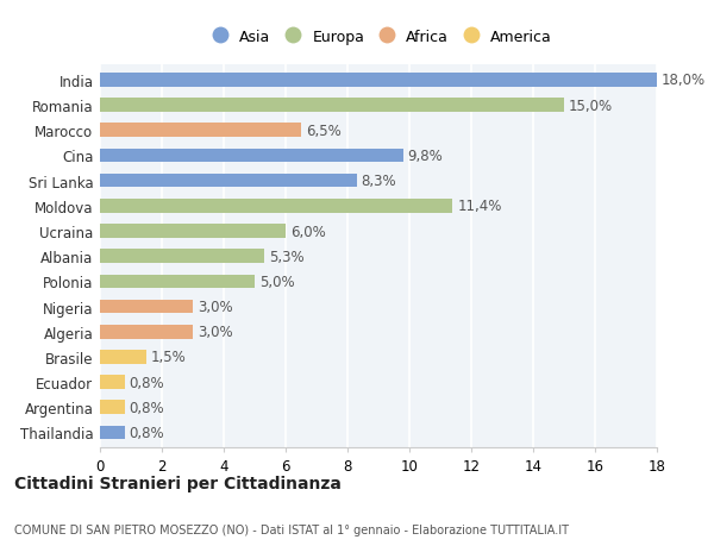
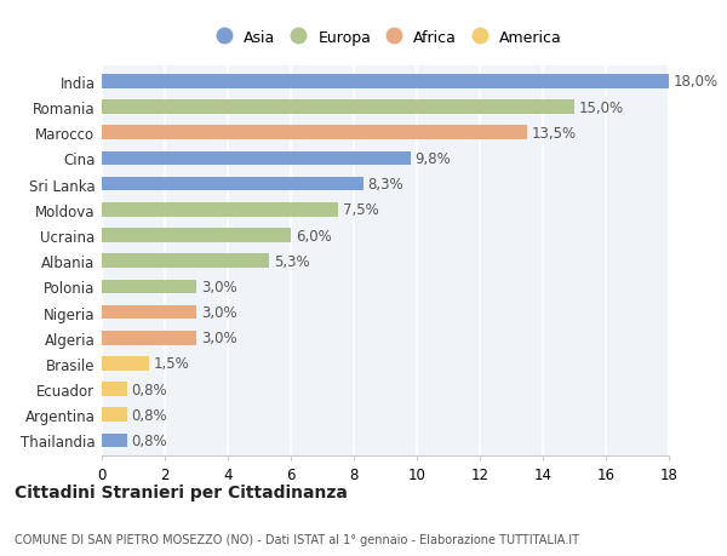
Marocco: 6,5% -> 13,5%
Moldova: 11,4% -> 7,5%
Polonia: 5,0% -> 3,0%
